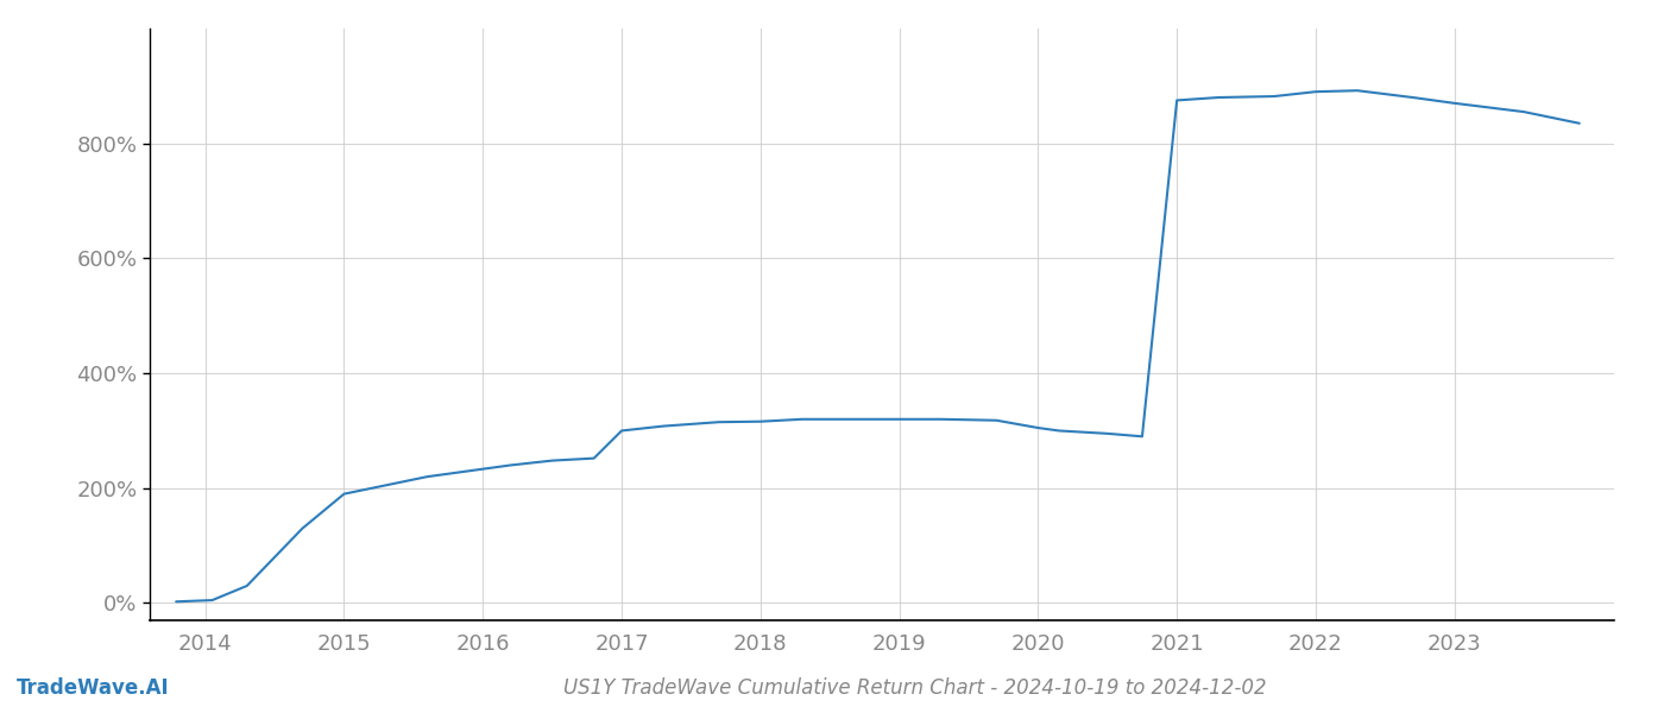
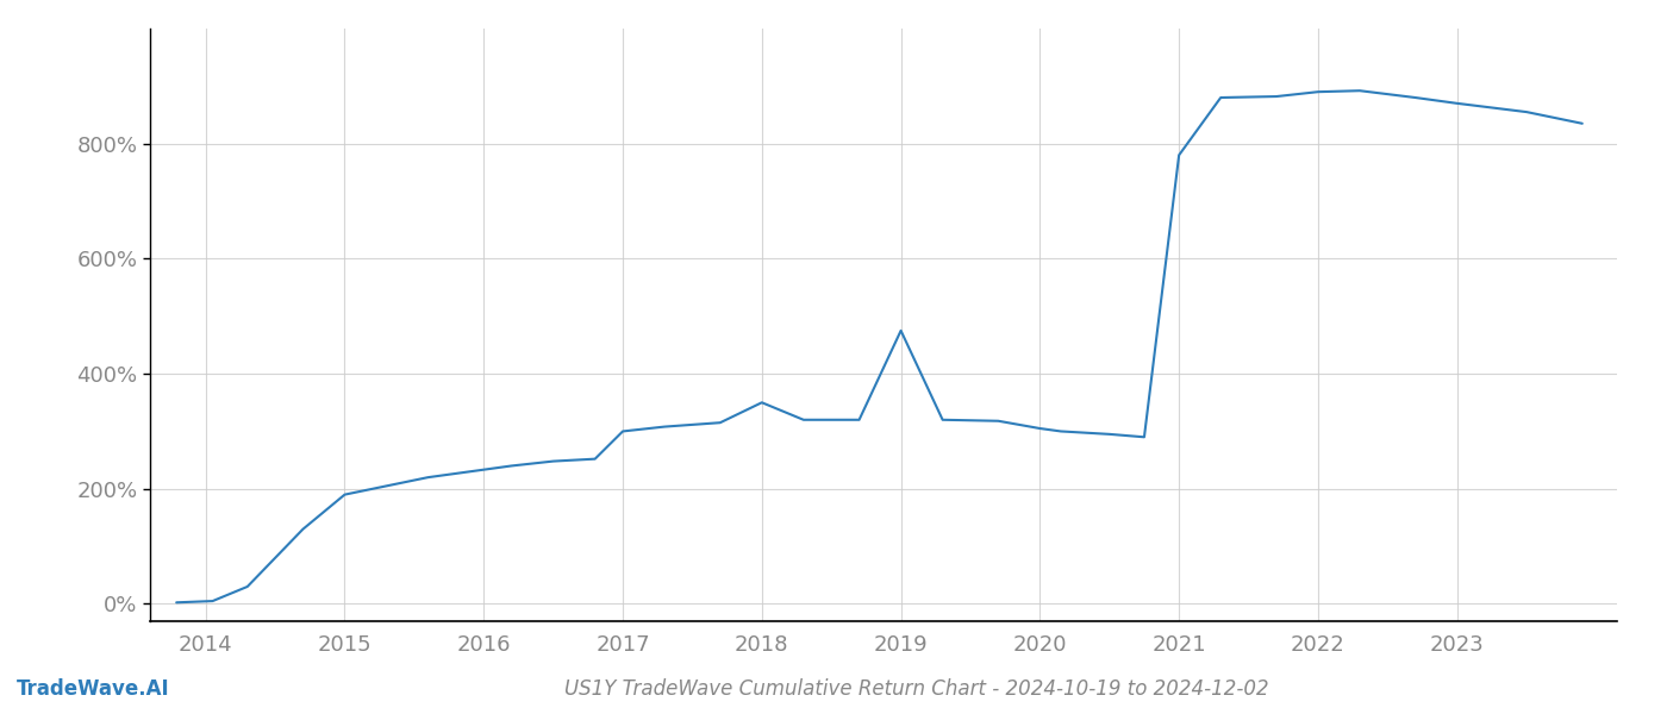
2018: 316% -> 350%
2019: 320% -> 475%
2021: 875% -> 780%
